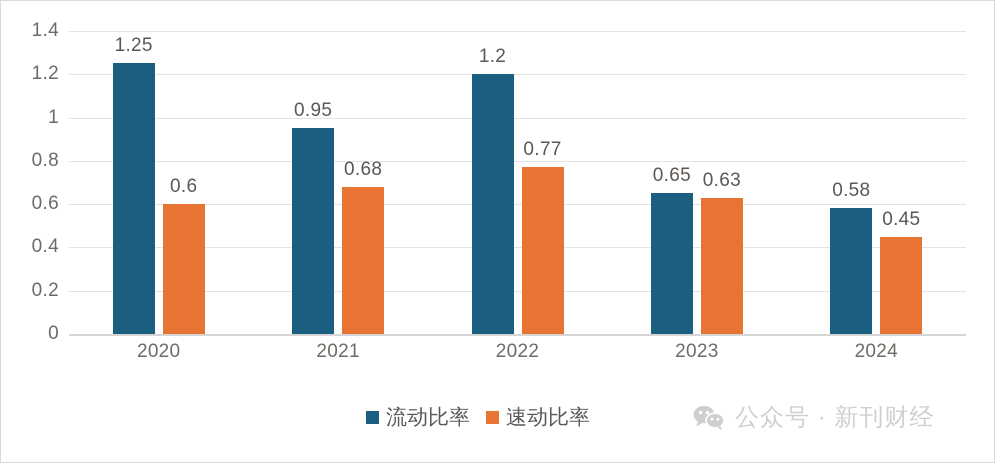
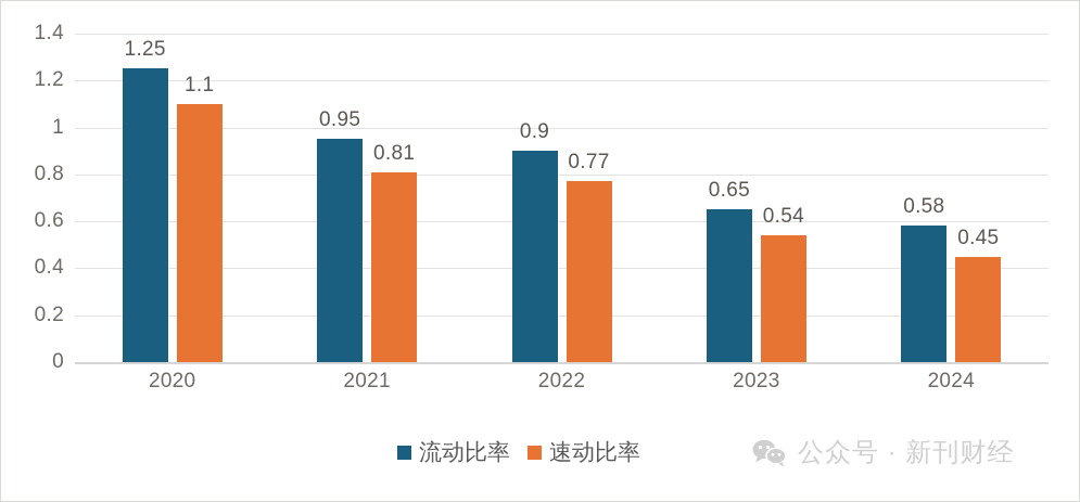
速动比率/2020: 0.6 -> 1.1
速动比率/2021: 0.68 -> 0.81
流动比率/2022: 1.2 -> 0.9
速动比率/2023: 0.63 -> 0.54
